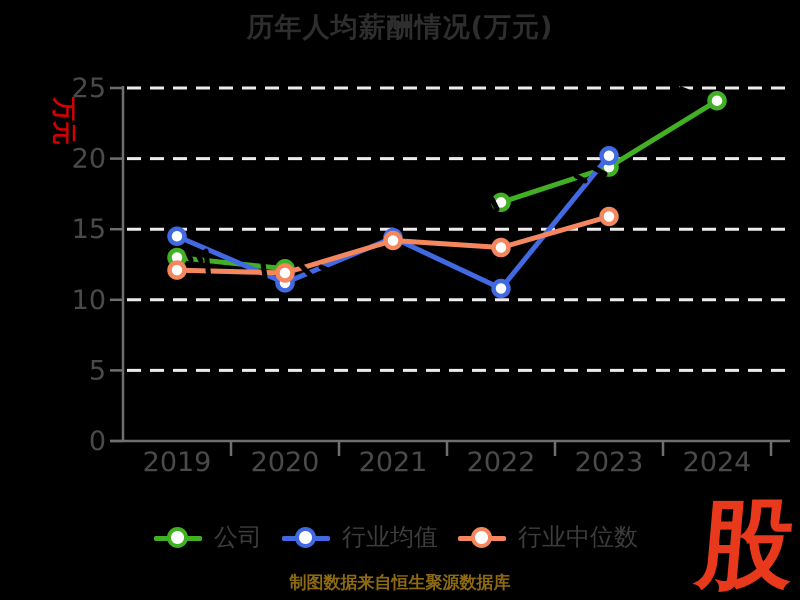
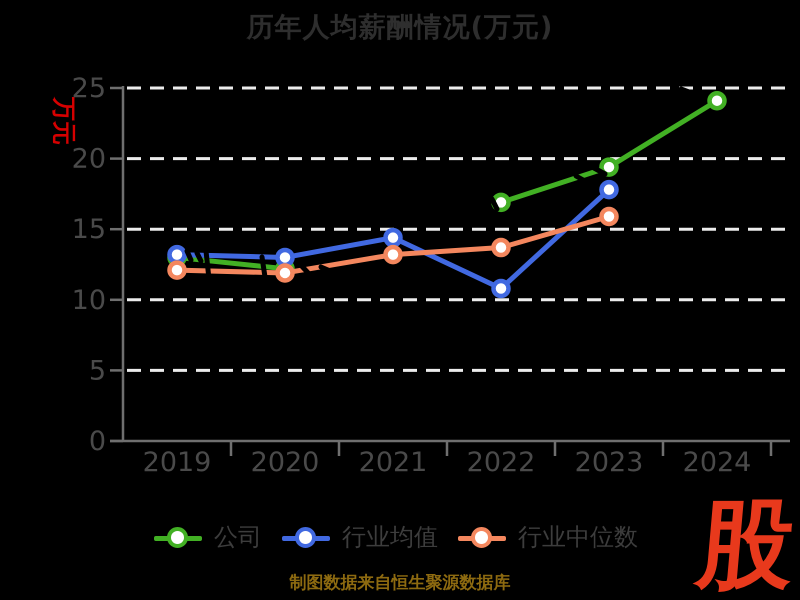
行业均值/2019: 14.5 -> 13.2
行业均值/2020: 11.2 -> 13.0
行业中位数/2021: 14.2 -> 13.2
行业均值/2023: 20.2 -> 17.8
